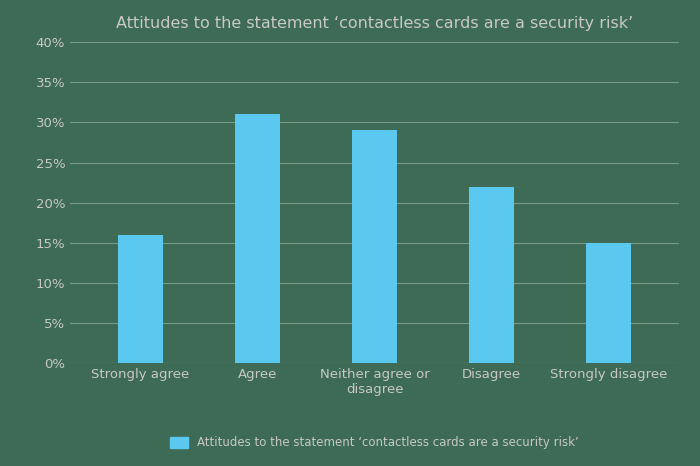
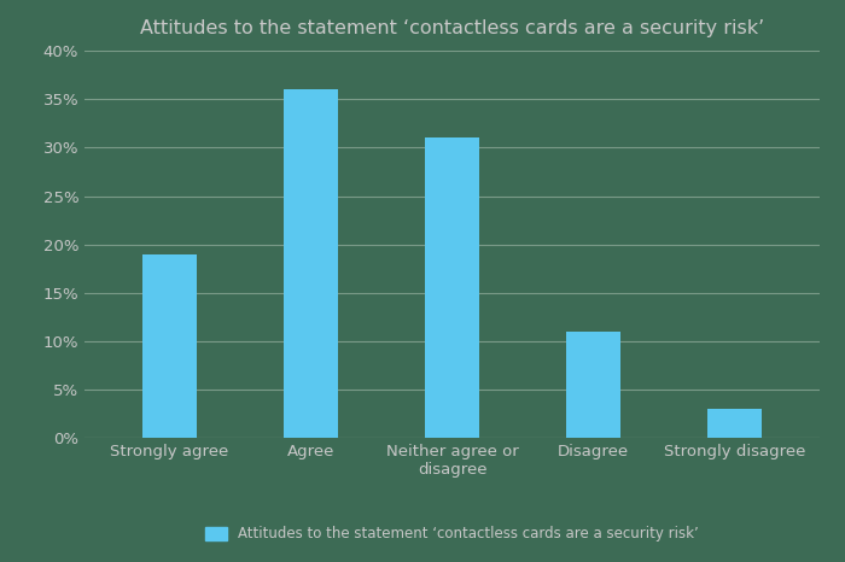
Strongly agree: 16% -> 19%
Agree: 31% -> 36%
Neither agree or disagree: 29% -> 31%
Disagree: 22% -> 11%
Strongly disagree: 15% -> 3%
